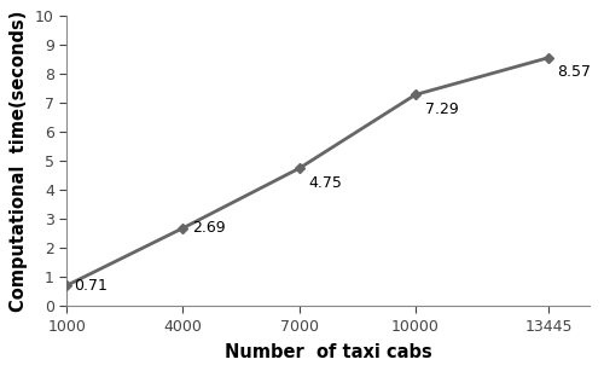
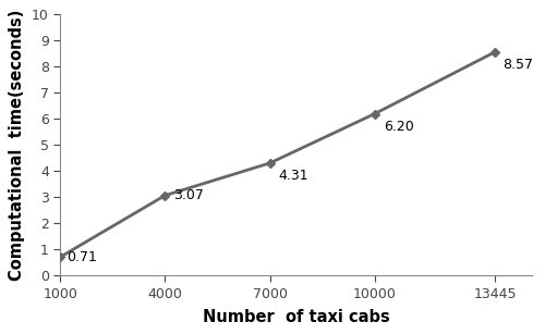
4000: 2.69 -> 3.07
7000: 4.75 -> 4.31
10000: 7.29 -> 6.20
